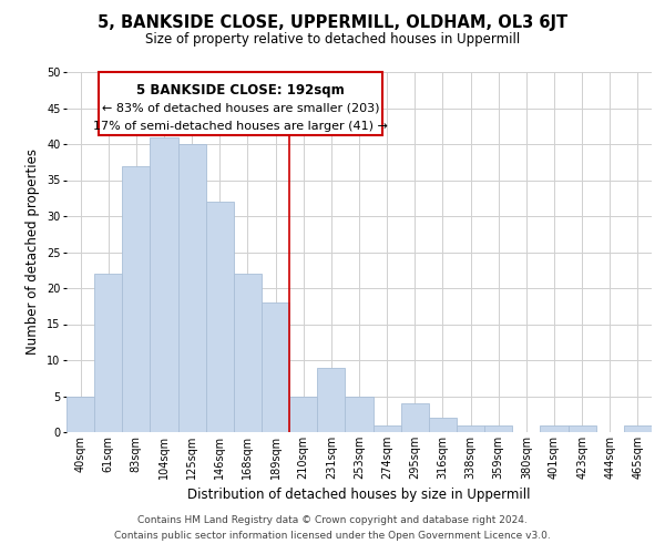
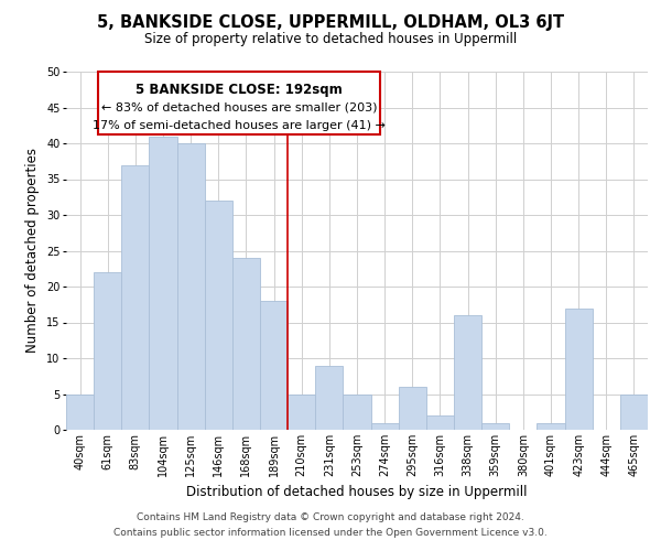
168sqm: 22 -> 24
295sqm: 4 -> 6
338sqm: 1 -> 16
423sqm: 1 -> 17
465sqm: 1 -> 5
